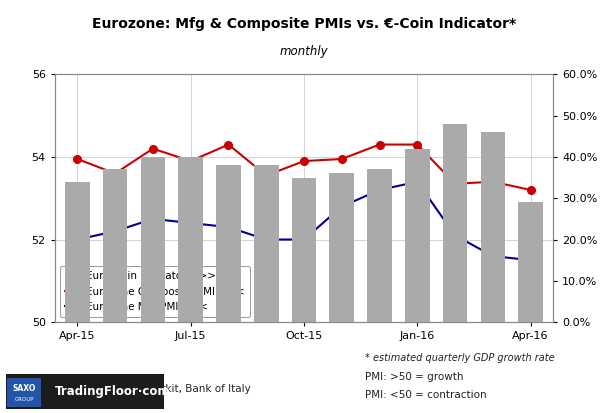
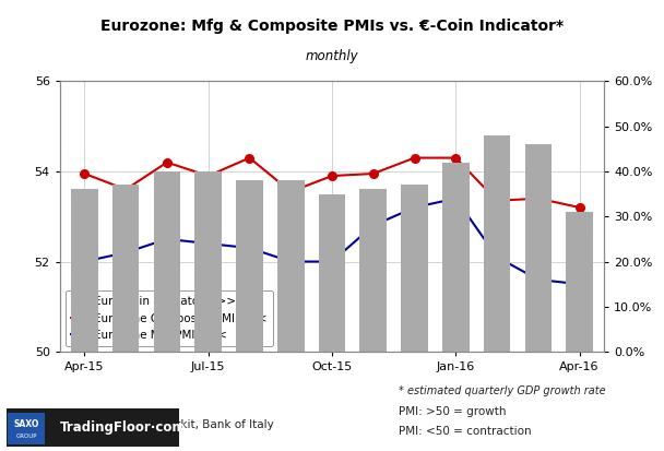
Euro-Coin Indicator >>>/Apr-15: 34% -> 36%
Euro-Coin Indicator >>>/Apr-16: 29% -> 31%
